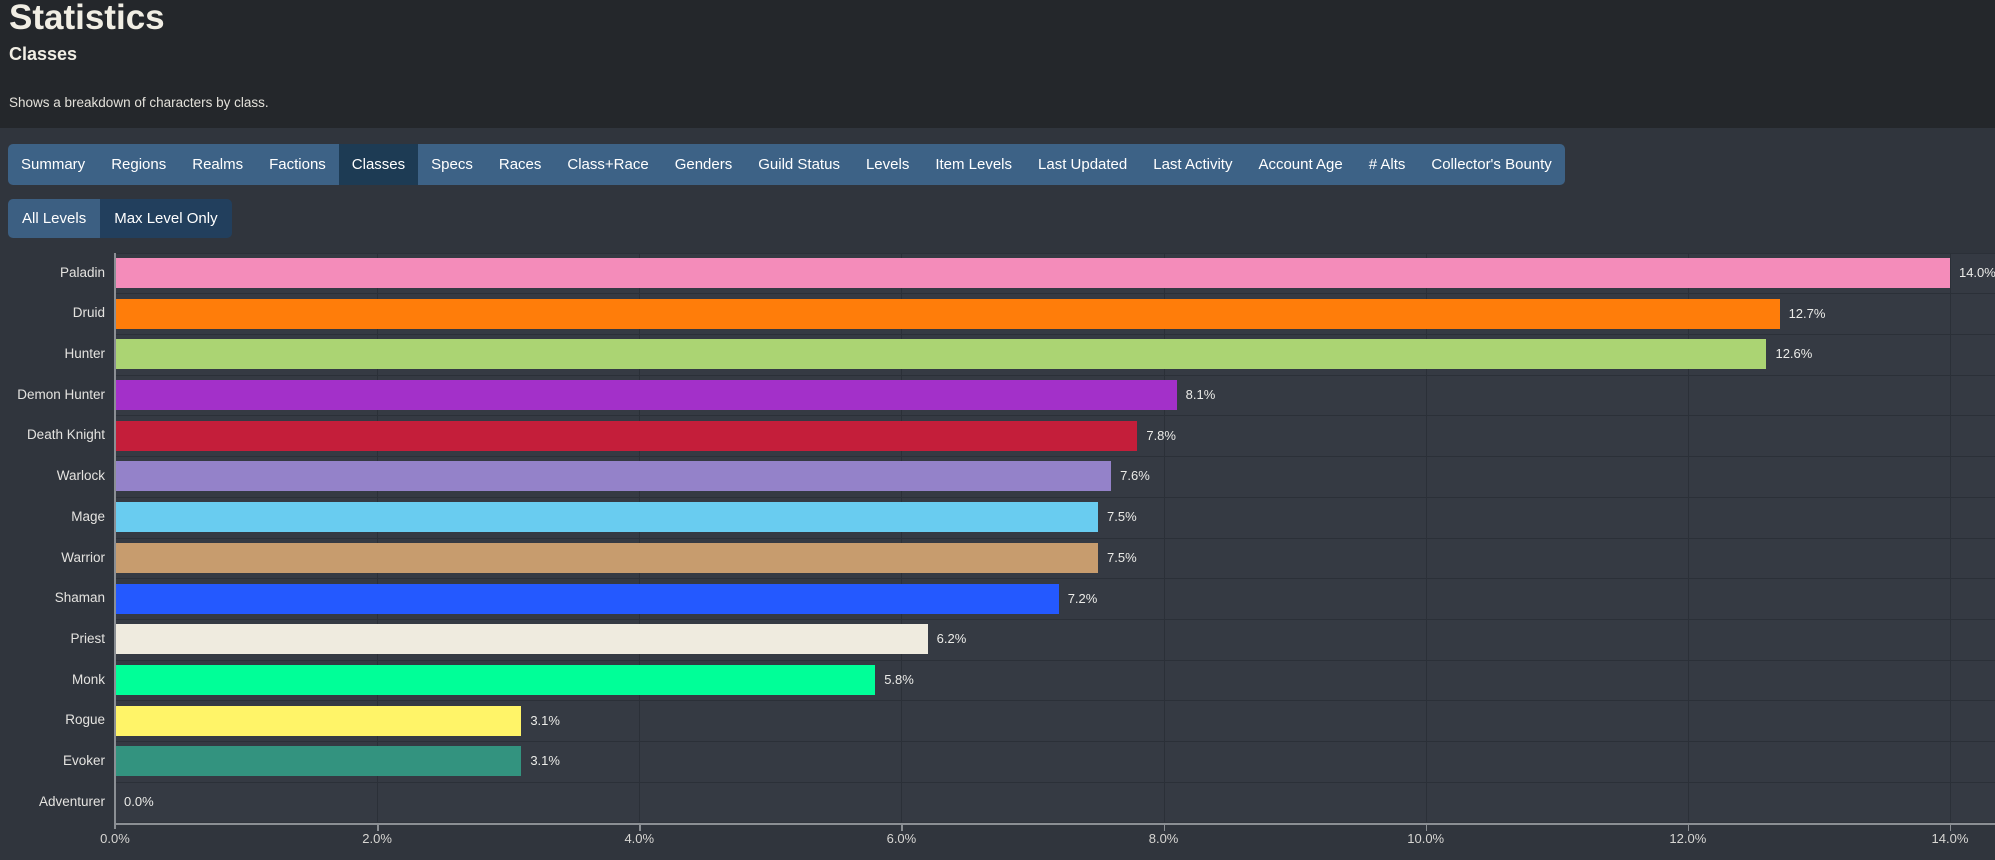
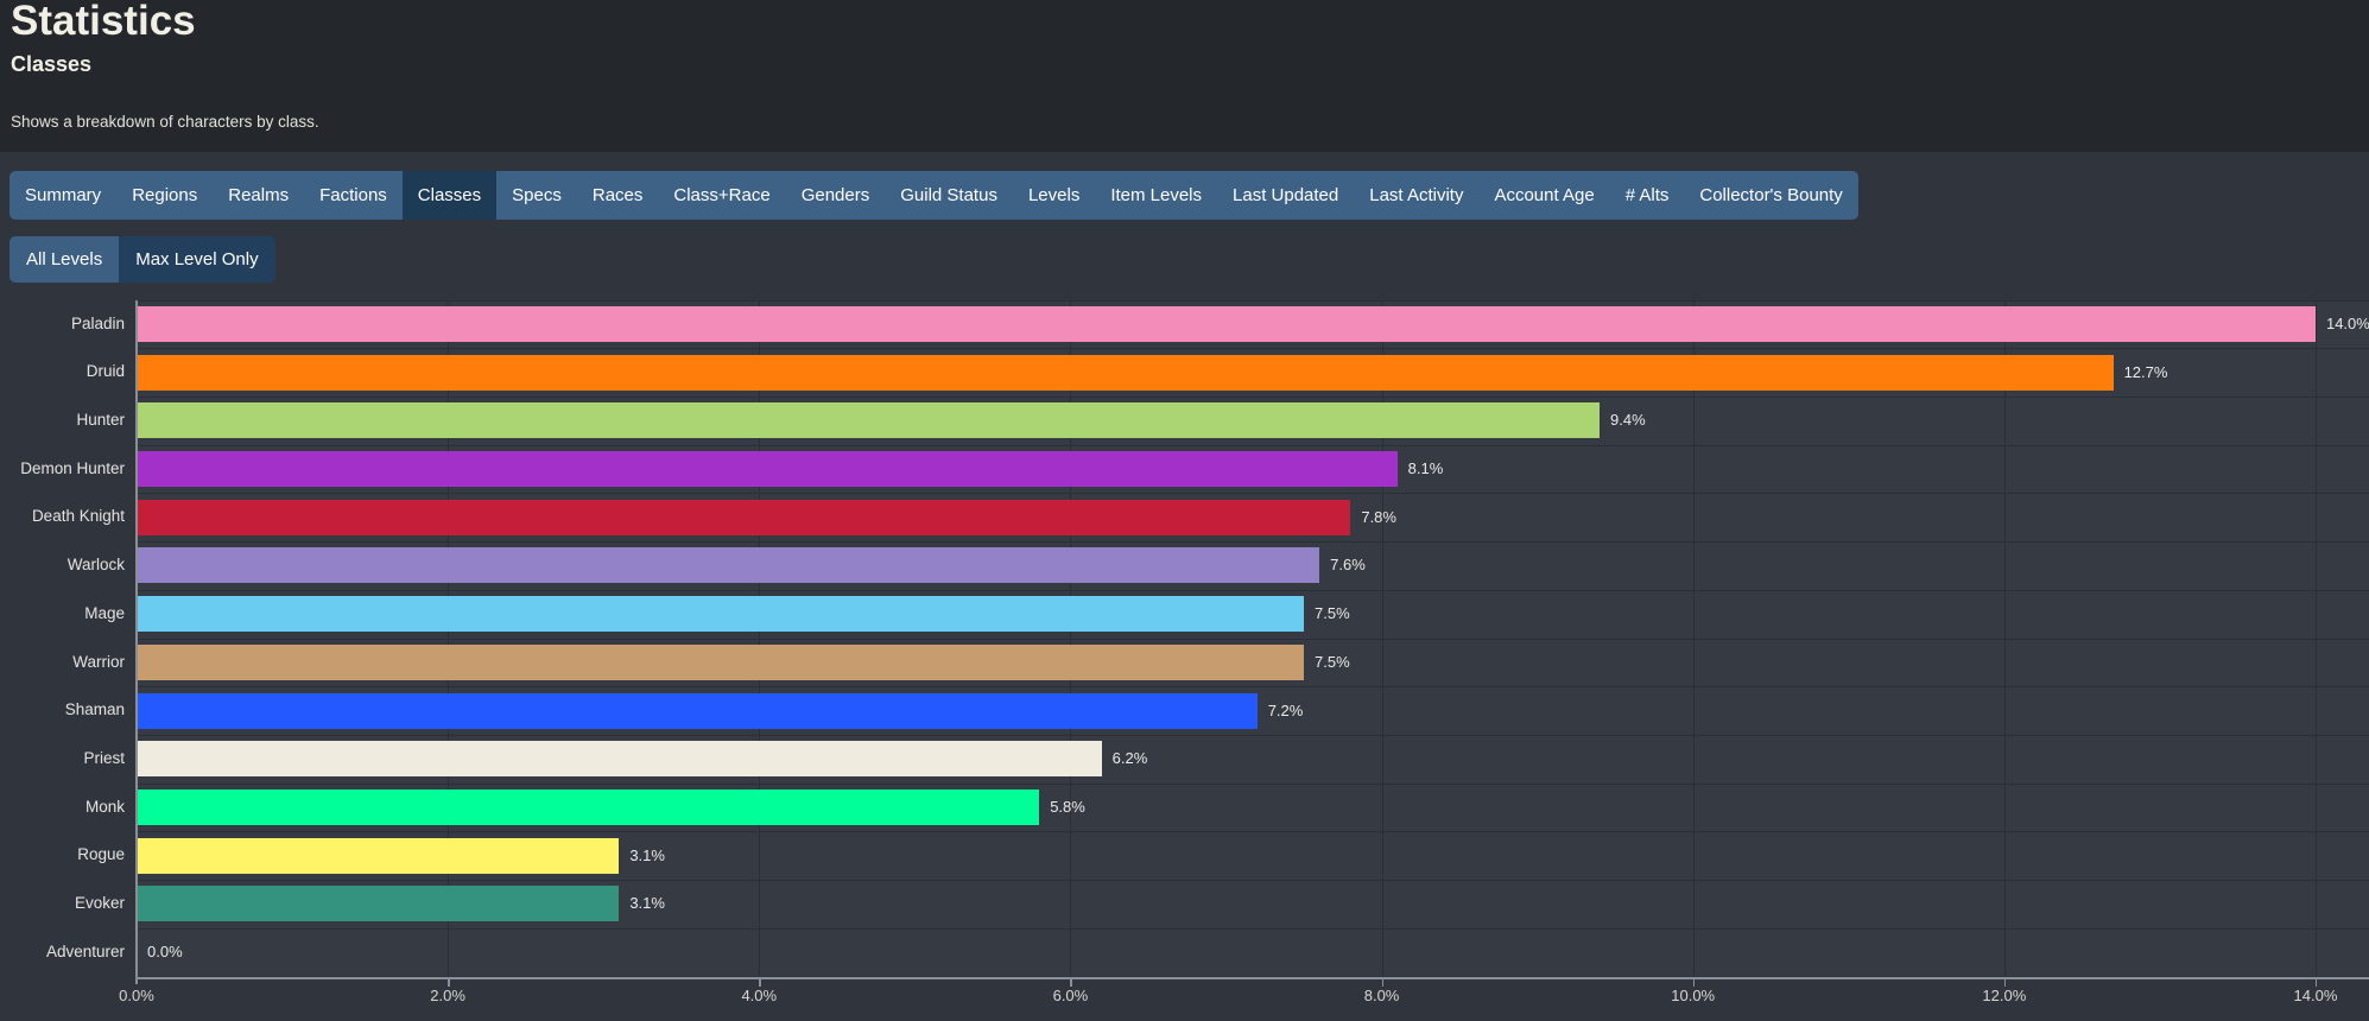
Hunter: 12.6% -> 9.4%
